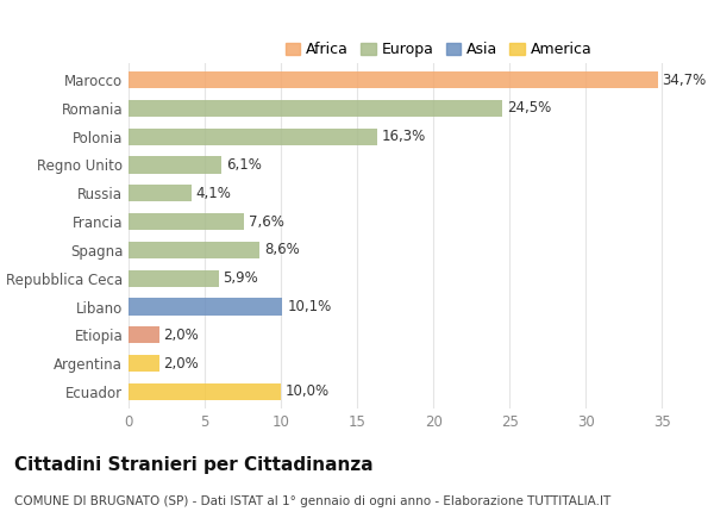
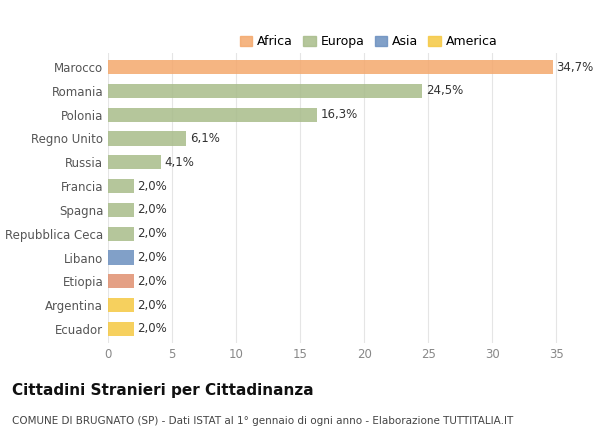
Francia: 7,6% -> 2,0%
Spagna: 8,6% -> 2,0%
Repubblica Ceca: 5,9% -> 2,0%
Libano: 10,1% -> 2,0%
Ecuador: 10,0% -> 2,0%
